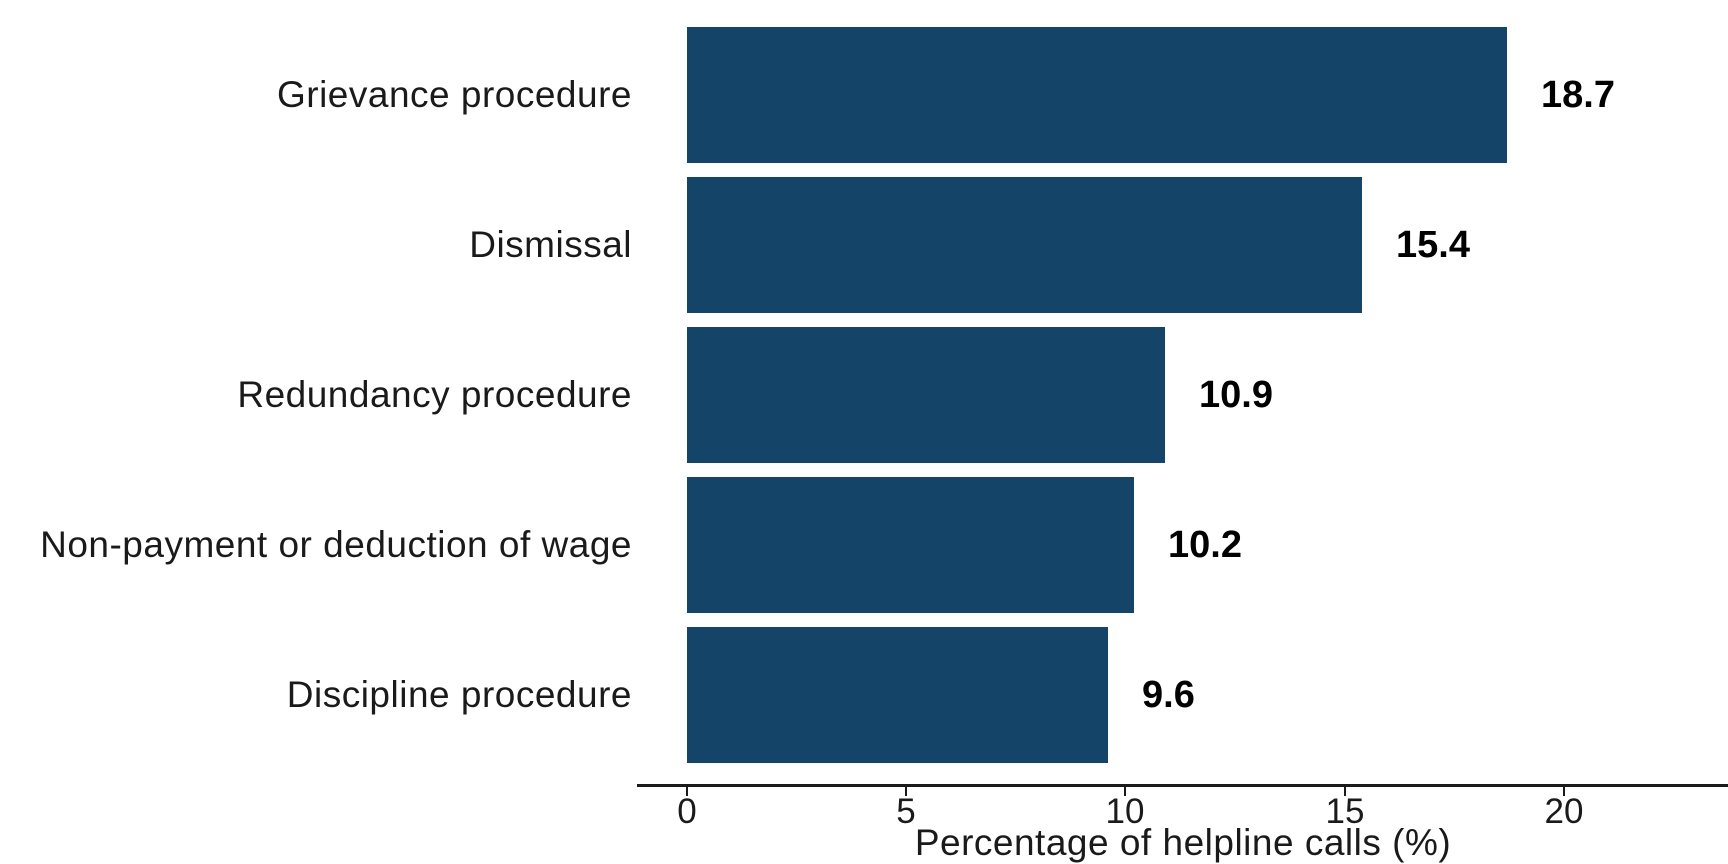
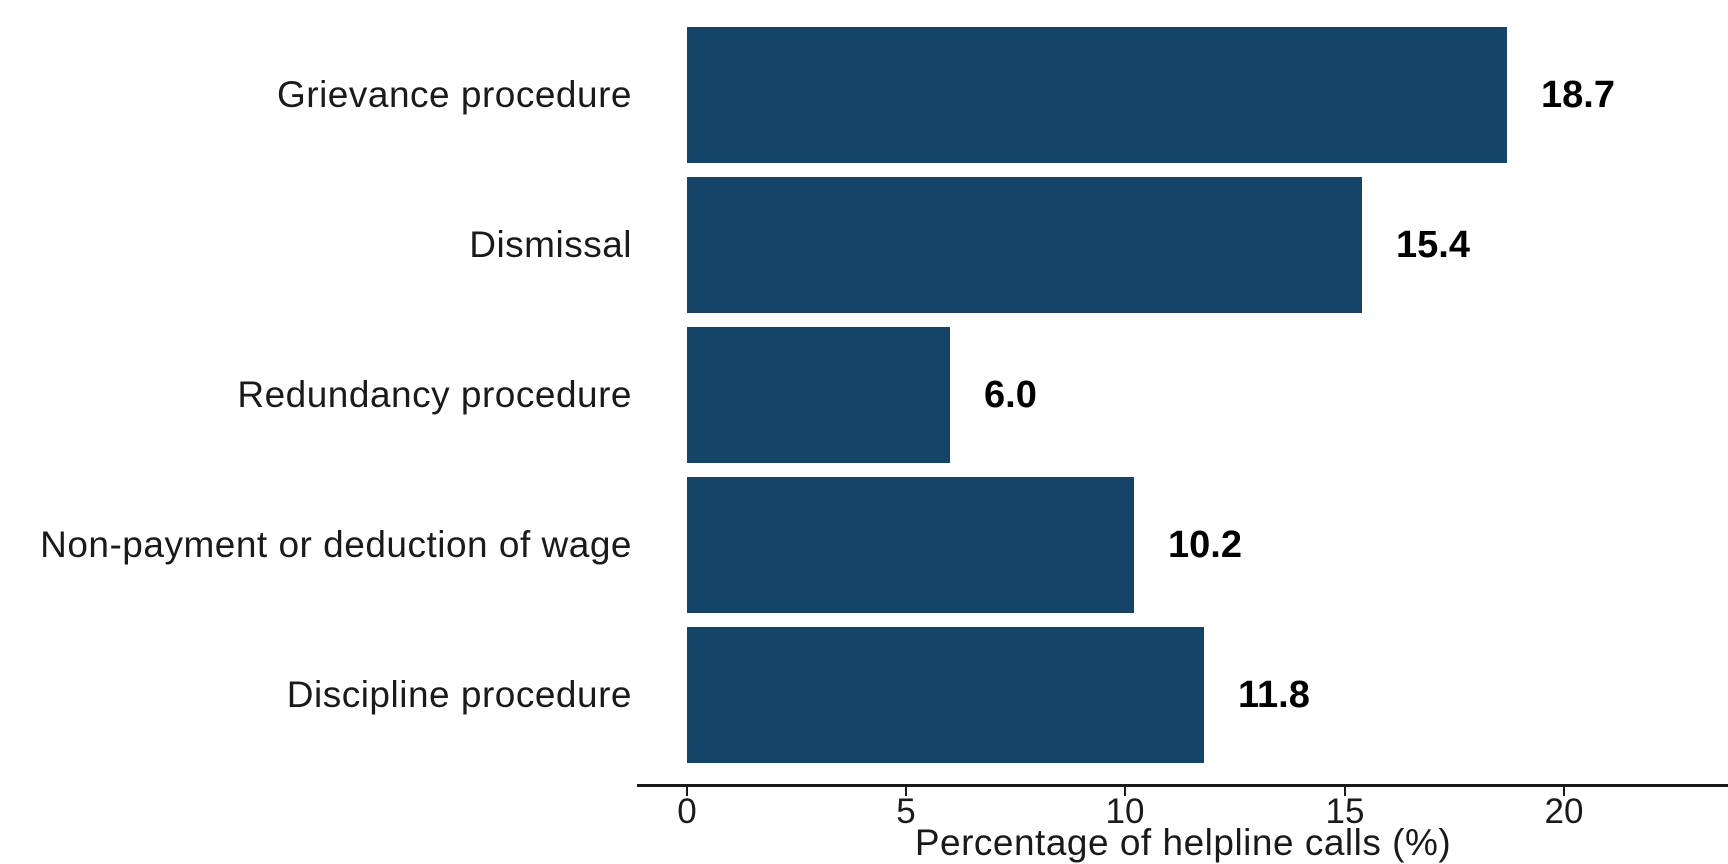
Redundancy procedure: 10.9 -> 6.0
Discipline procedure: 9.6 -> 11.8
